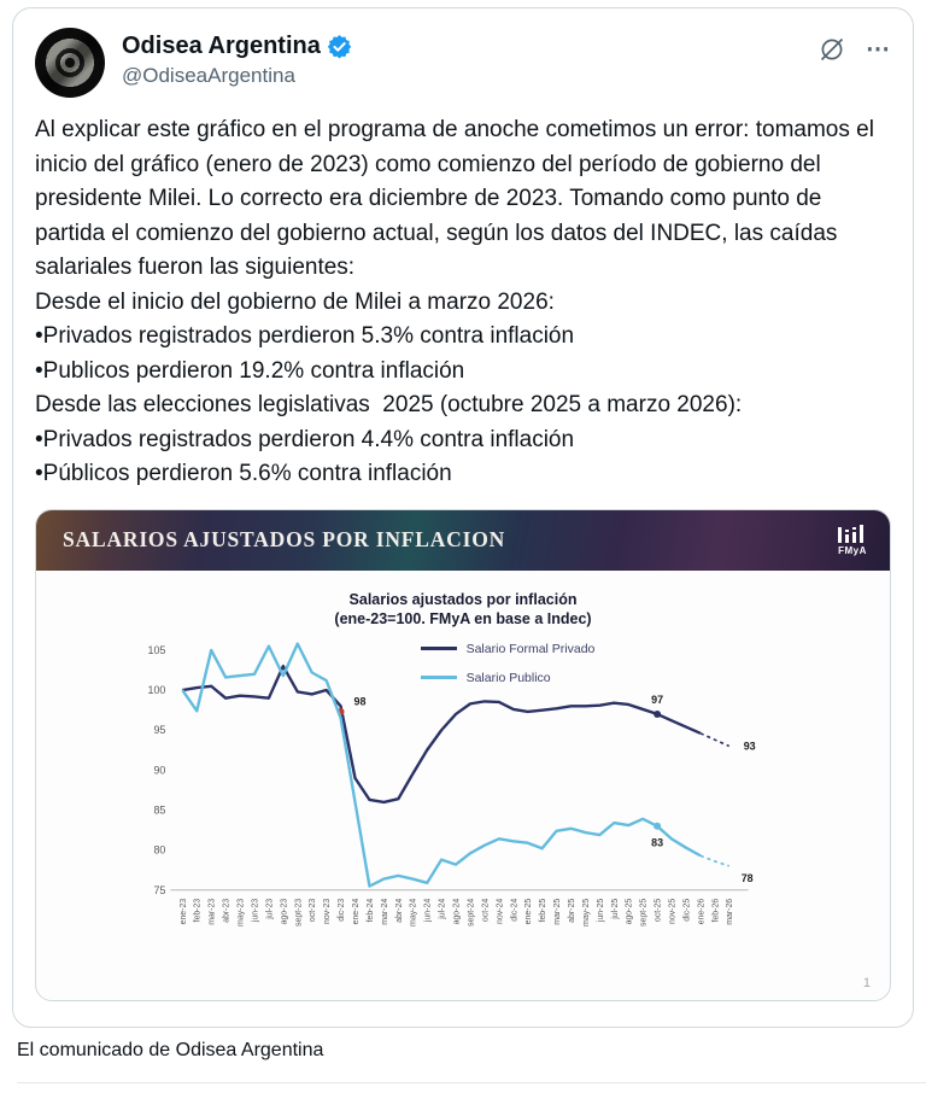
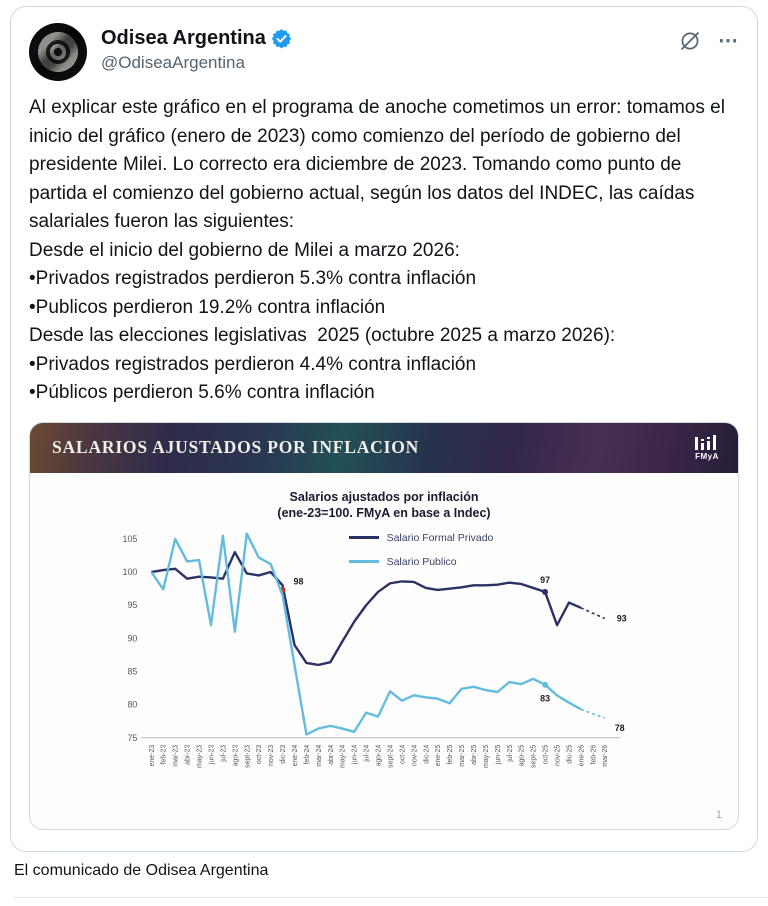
Salario Publico/jun-23: 102 -> 92
Salario Publico/ago-23: 102 -> 91
Salario Publico/sept-24: 80 -> 82
Salario Formal Privado/nov-25: 96 -> 92
